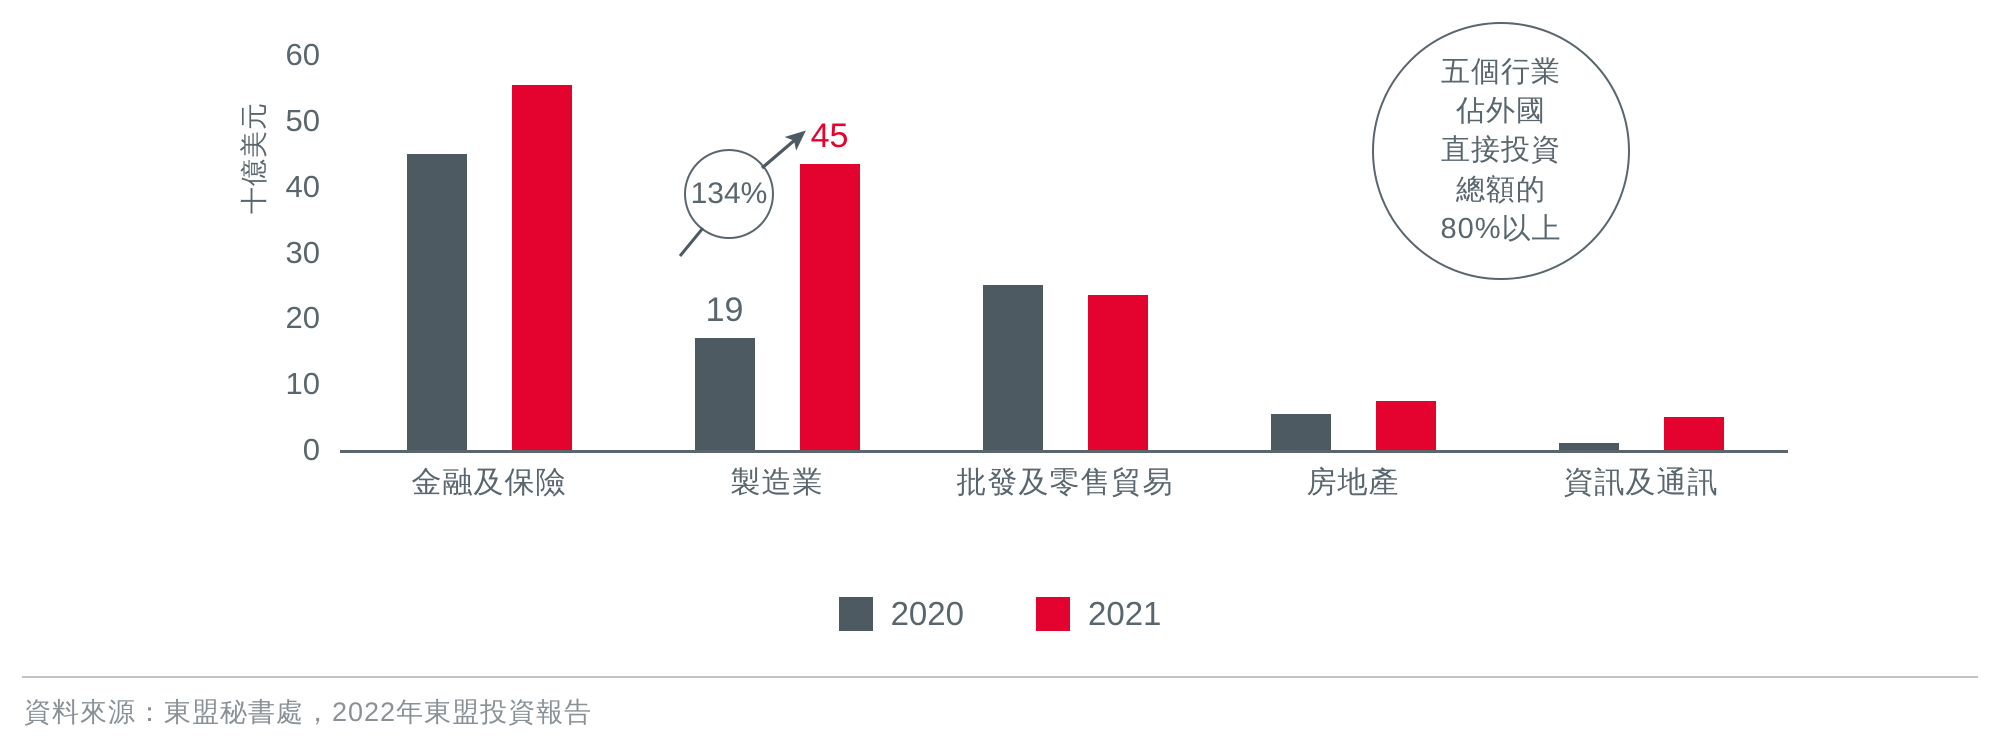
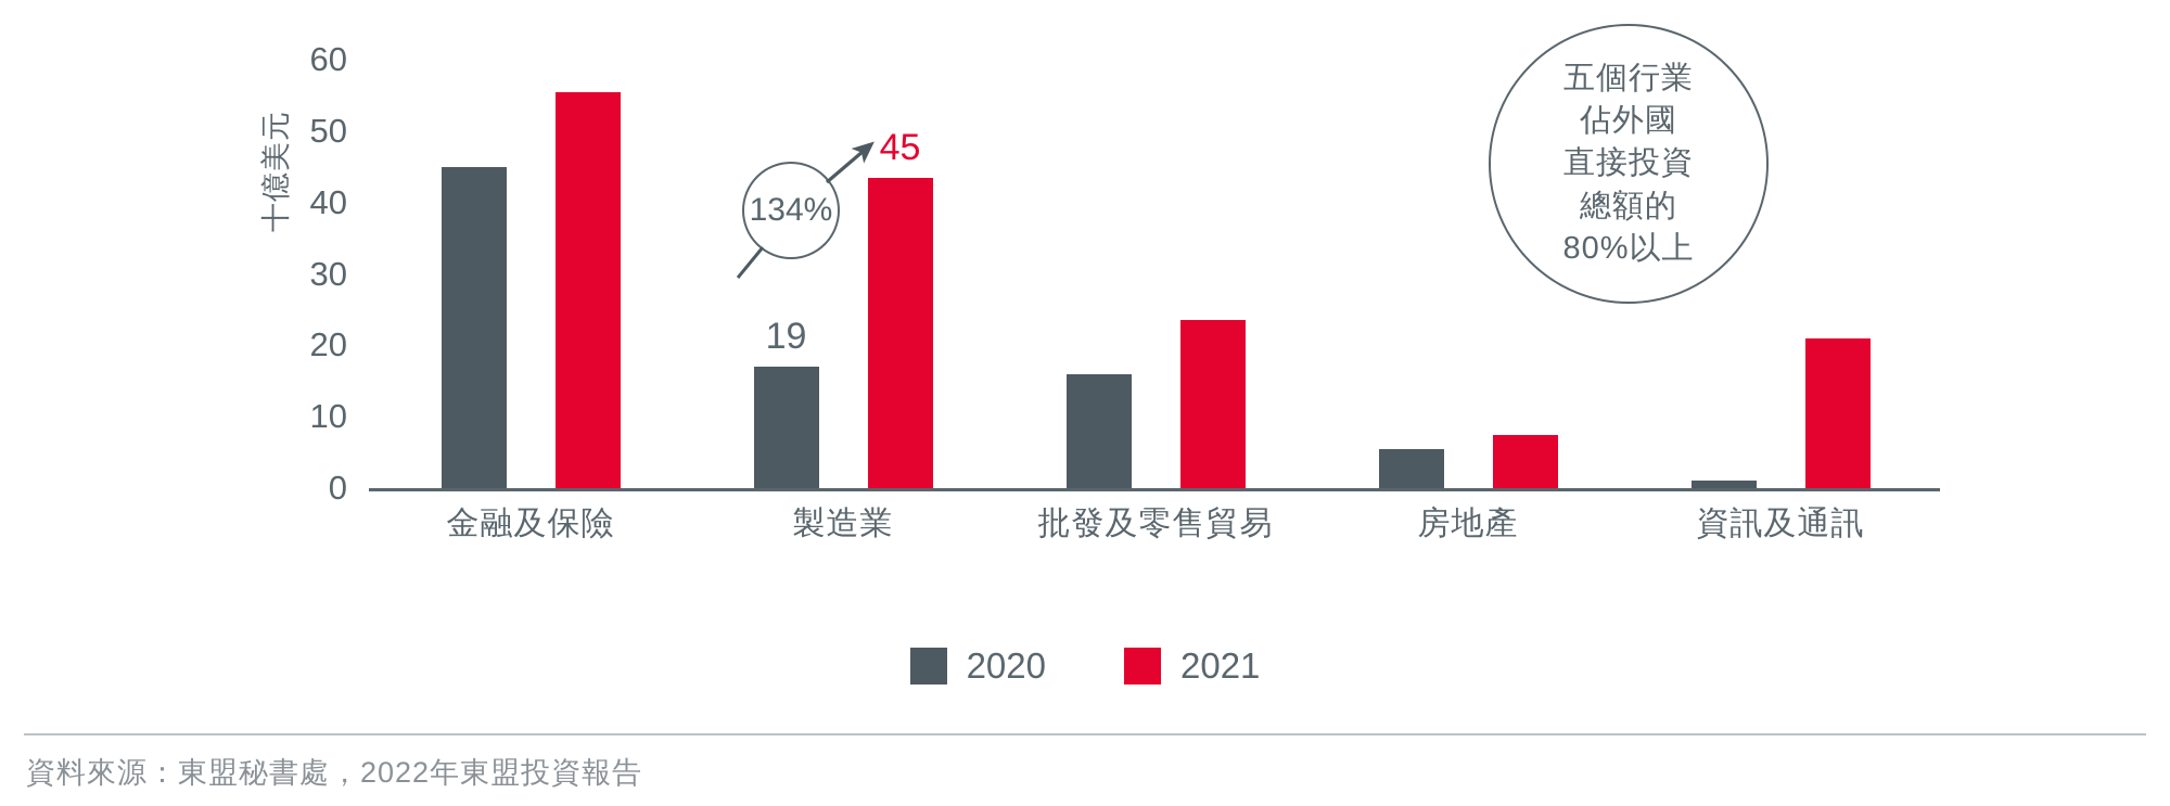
2020/批發及零售貿易: 25 -> 16
2021/資訊及通訊: 5 -> 21
